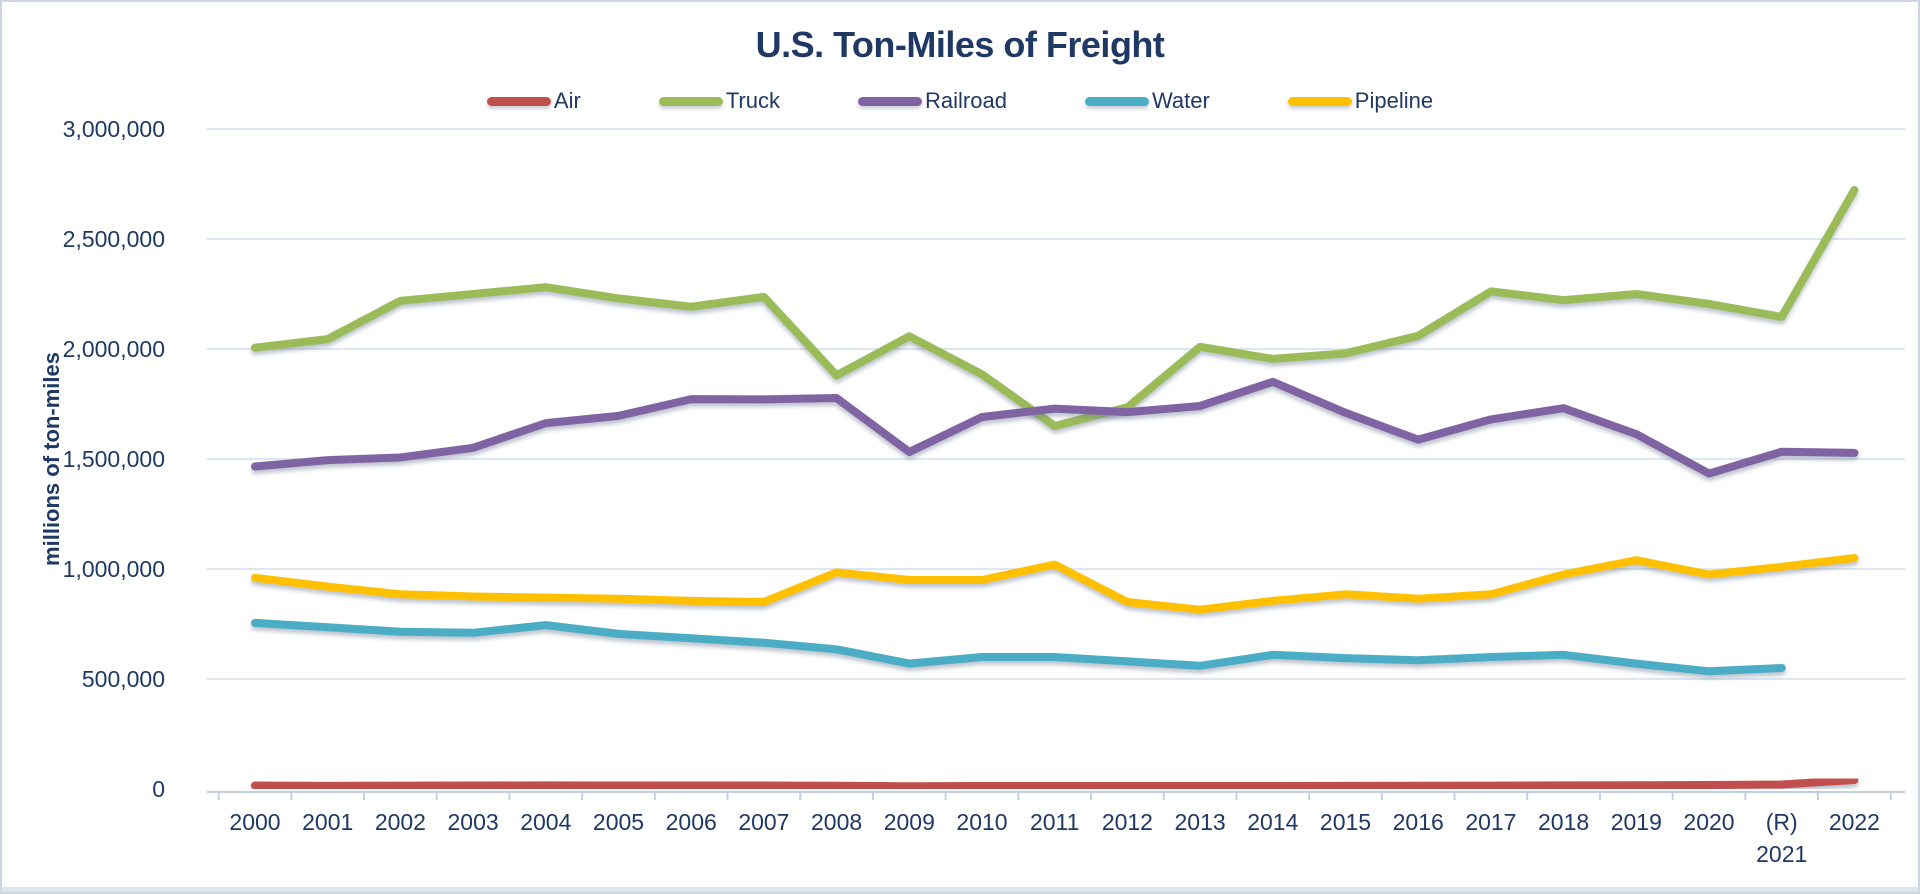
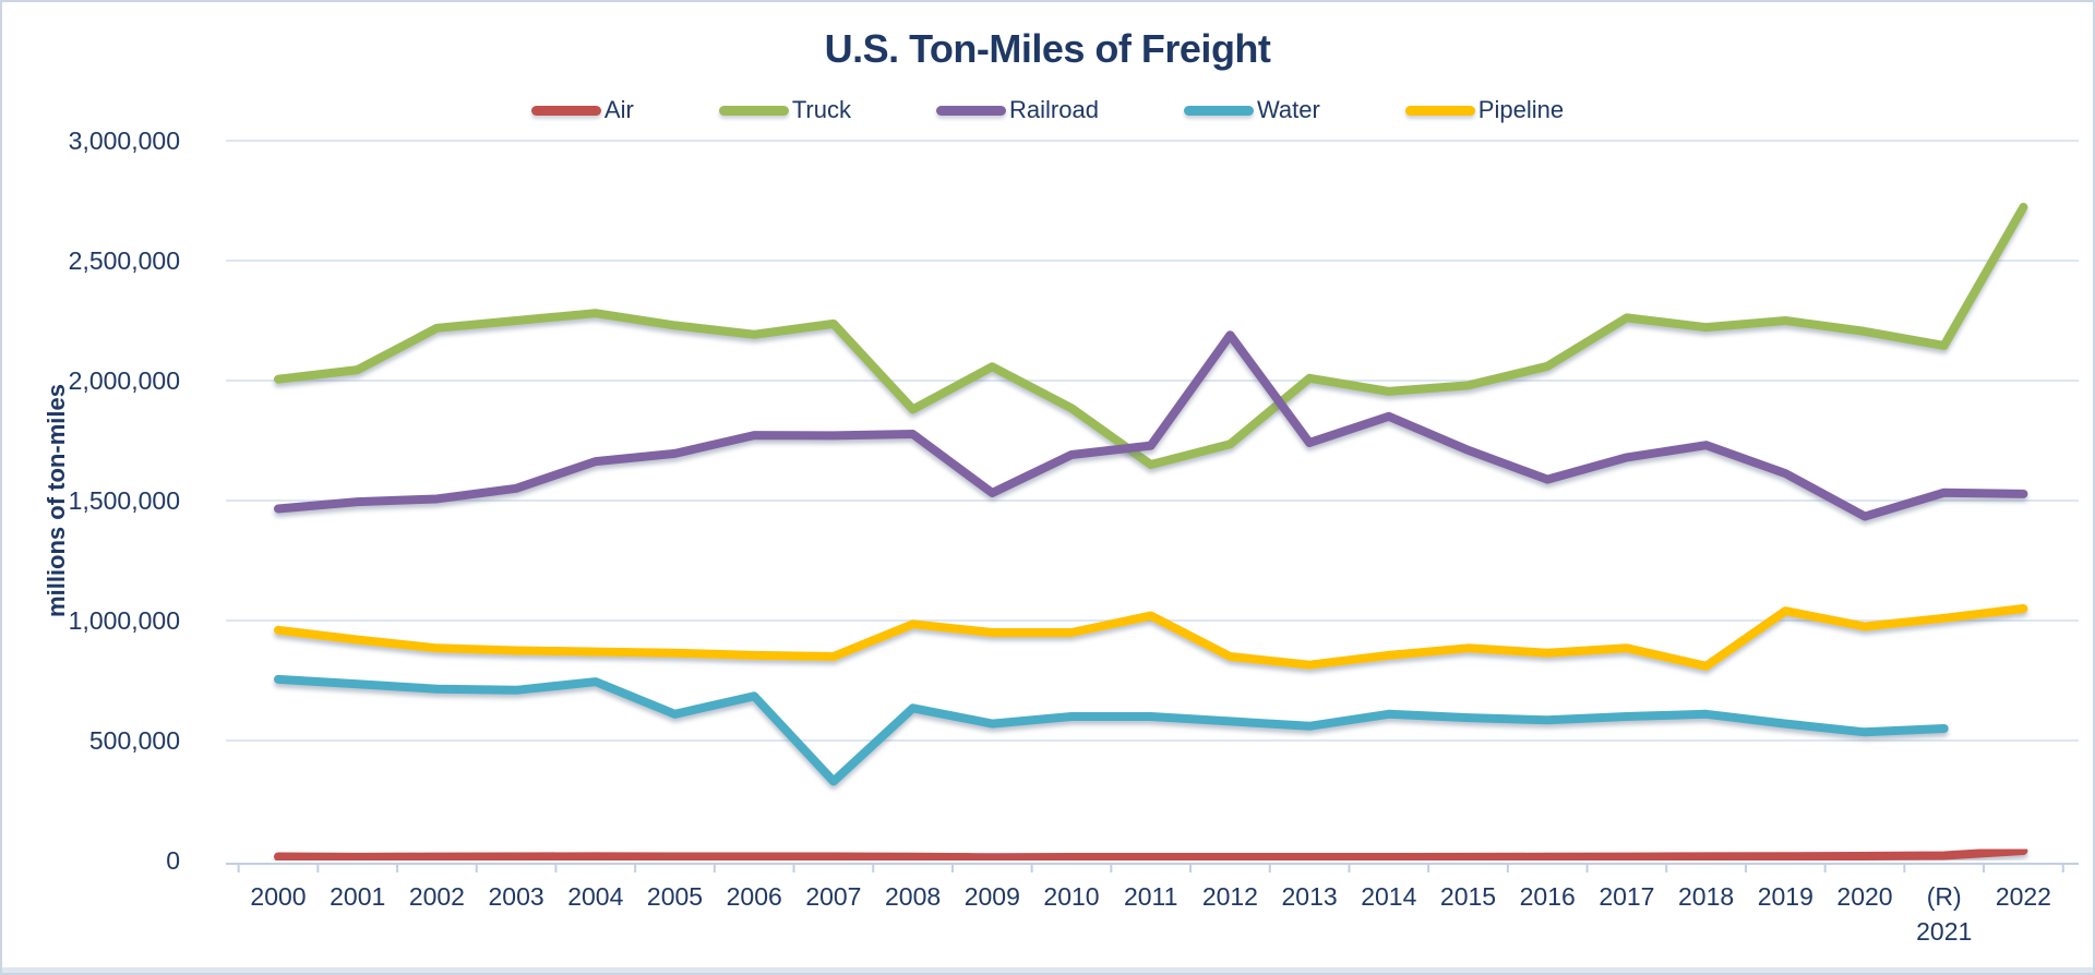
Water/2005: 700000 -> 610000
Water/2007: 660000 -> 330000
Railroad/2012: 1710000 -> 2190000
Pipeline/2018: 980000 -> 810000
